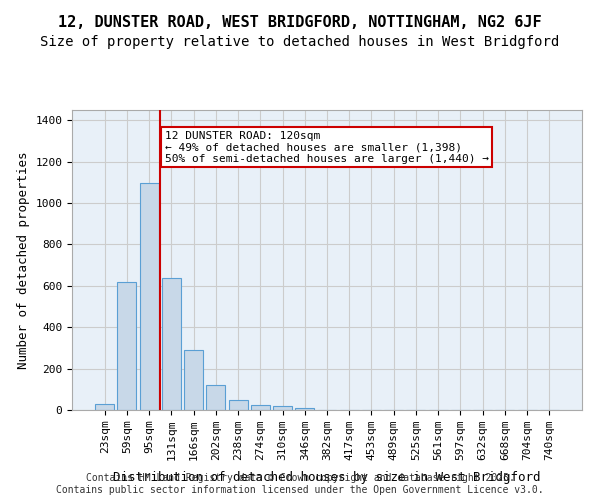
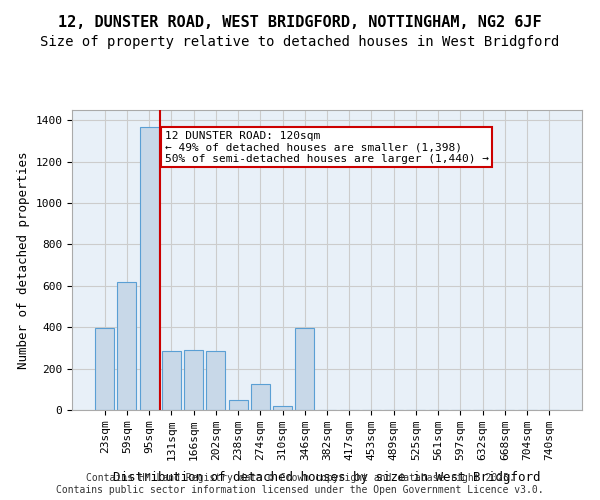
23sqm: 30 -> 395
95sqm: 1095 -> 1370
131sqm: 640 -> 285
202sqm: 120 -> 285
274sqm: 25 -> 125
346sqm: 10 -> 395
